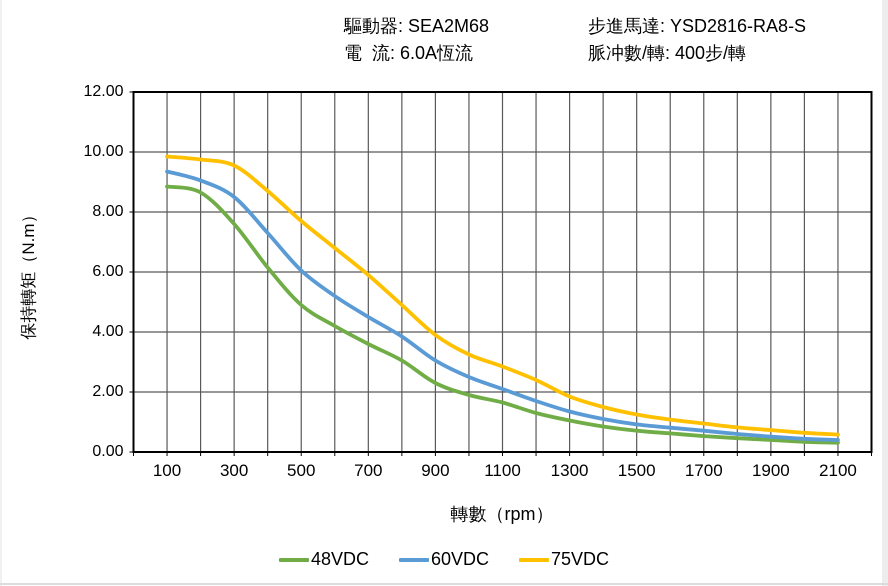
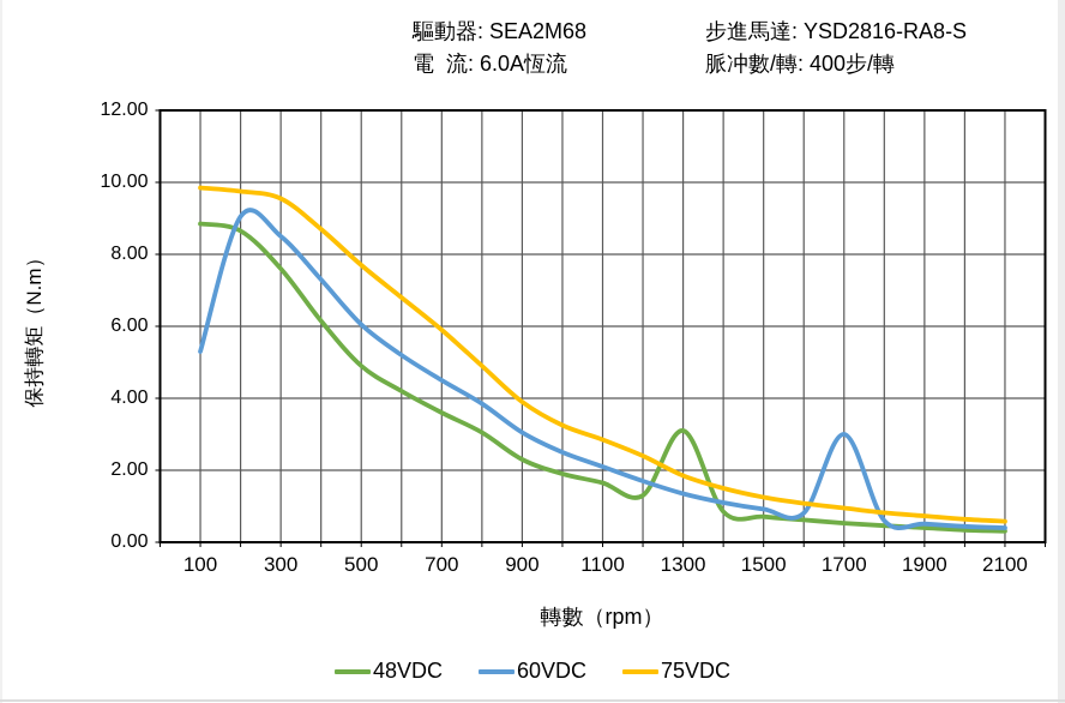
60VDC/100: 9.3 -> 5.3
48VDC/1300: 1.1 -> 3.1
60VDC/1700: 0.7 -> 3.0
